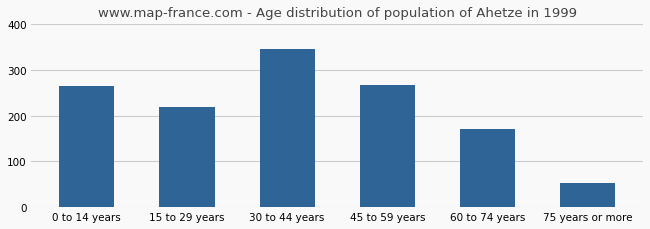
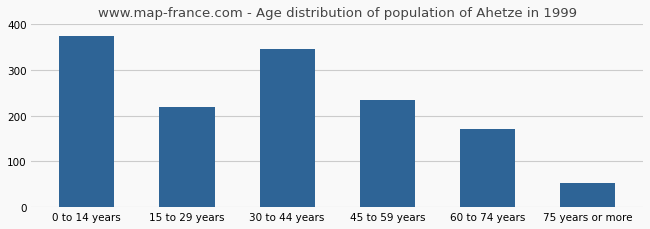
0 to 14 years: 265 -> 375
45 to 59 years: 268 -> 235
